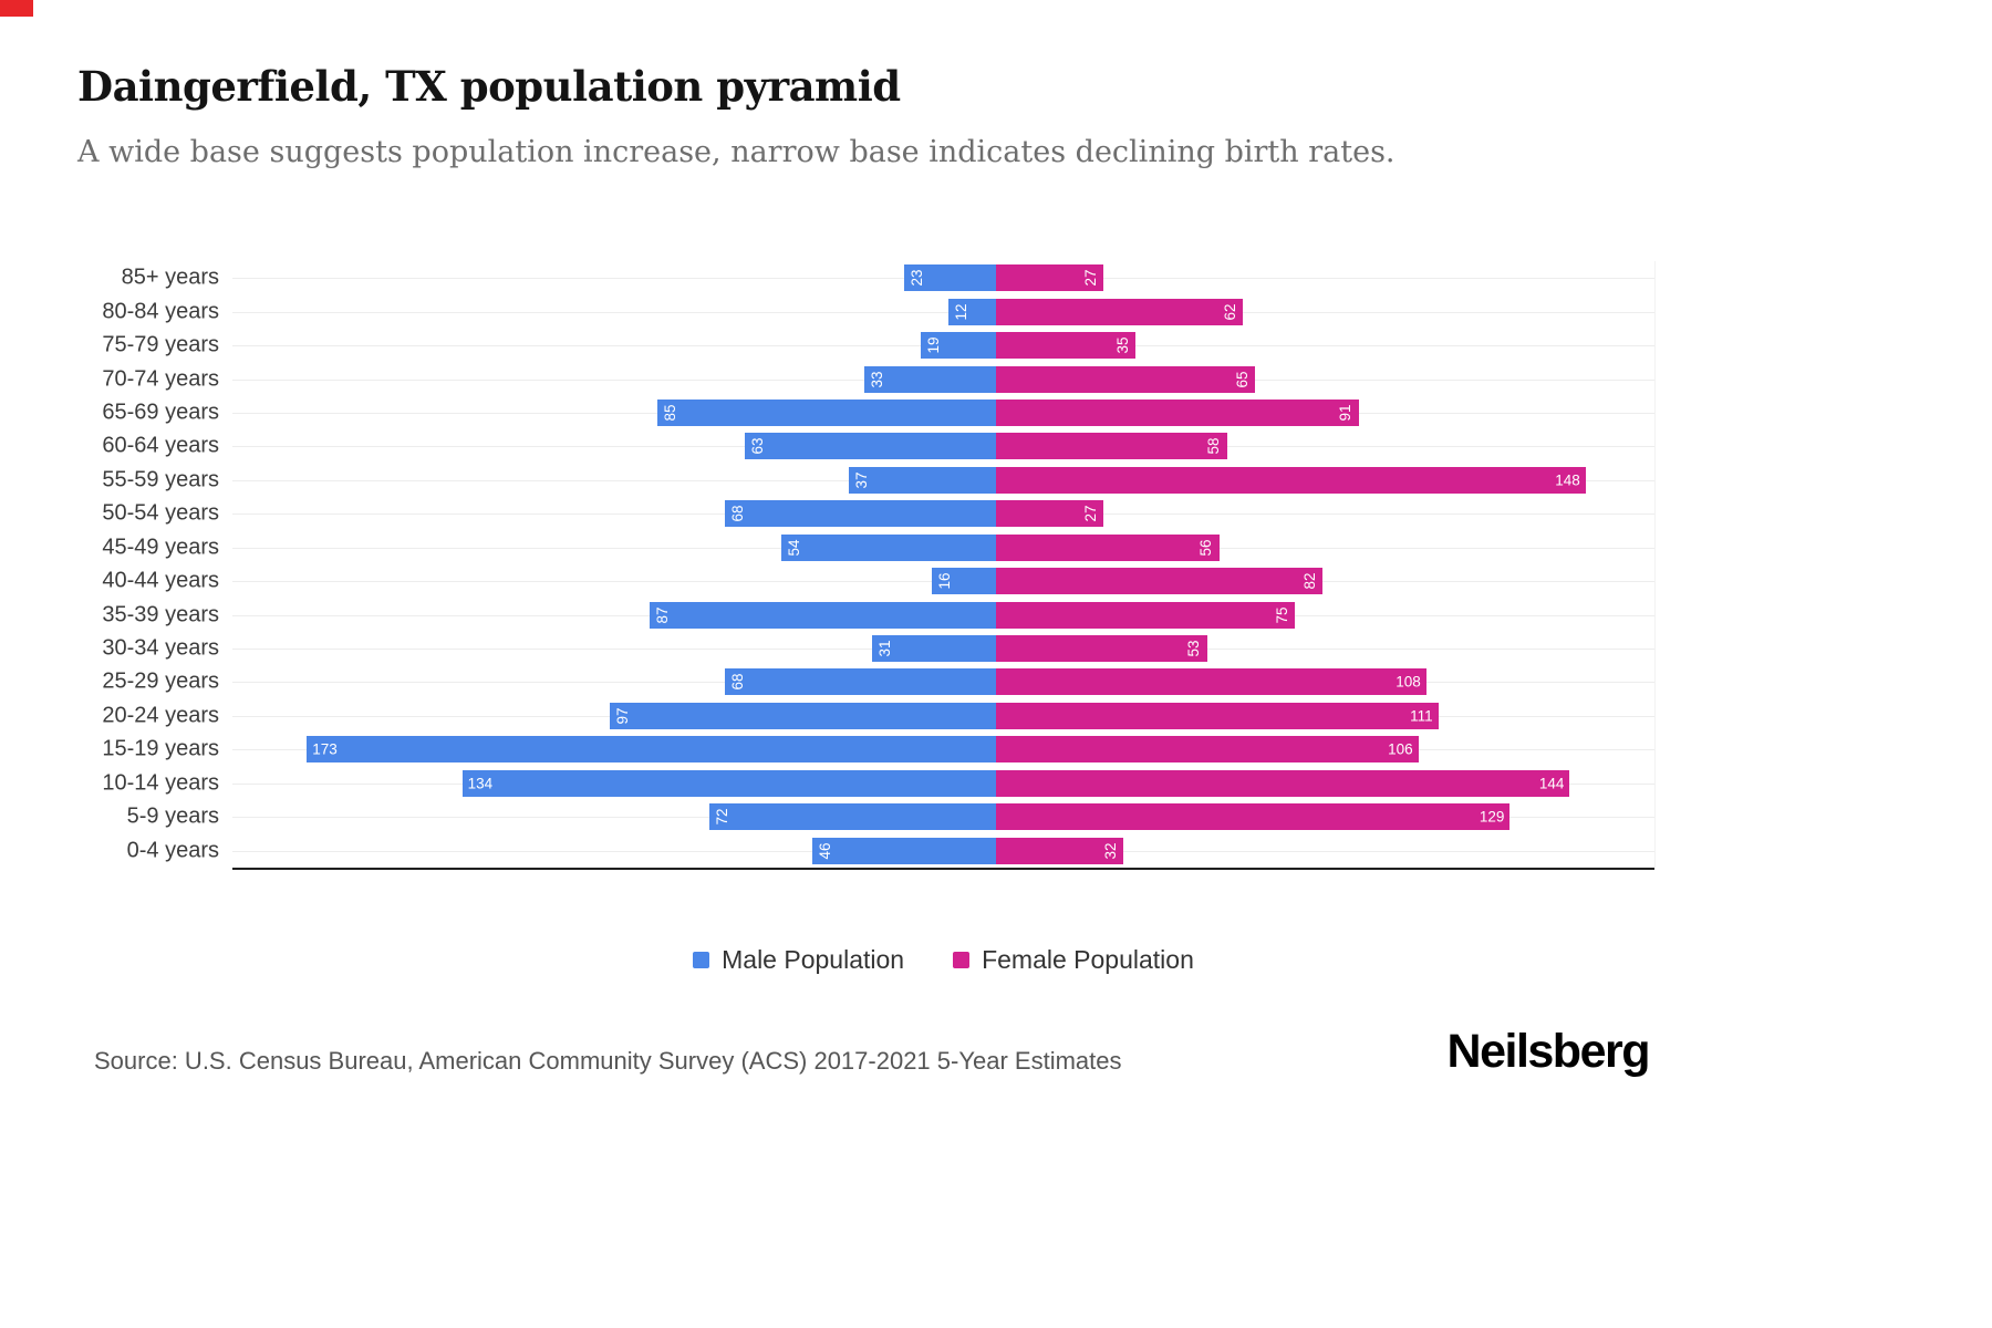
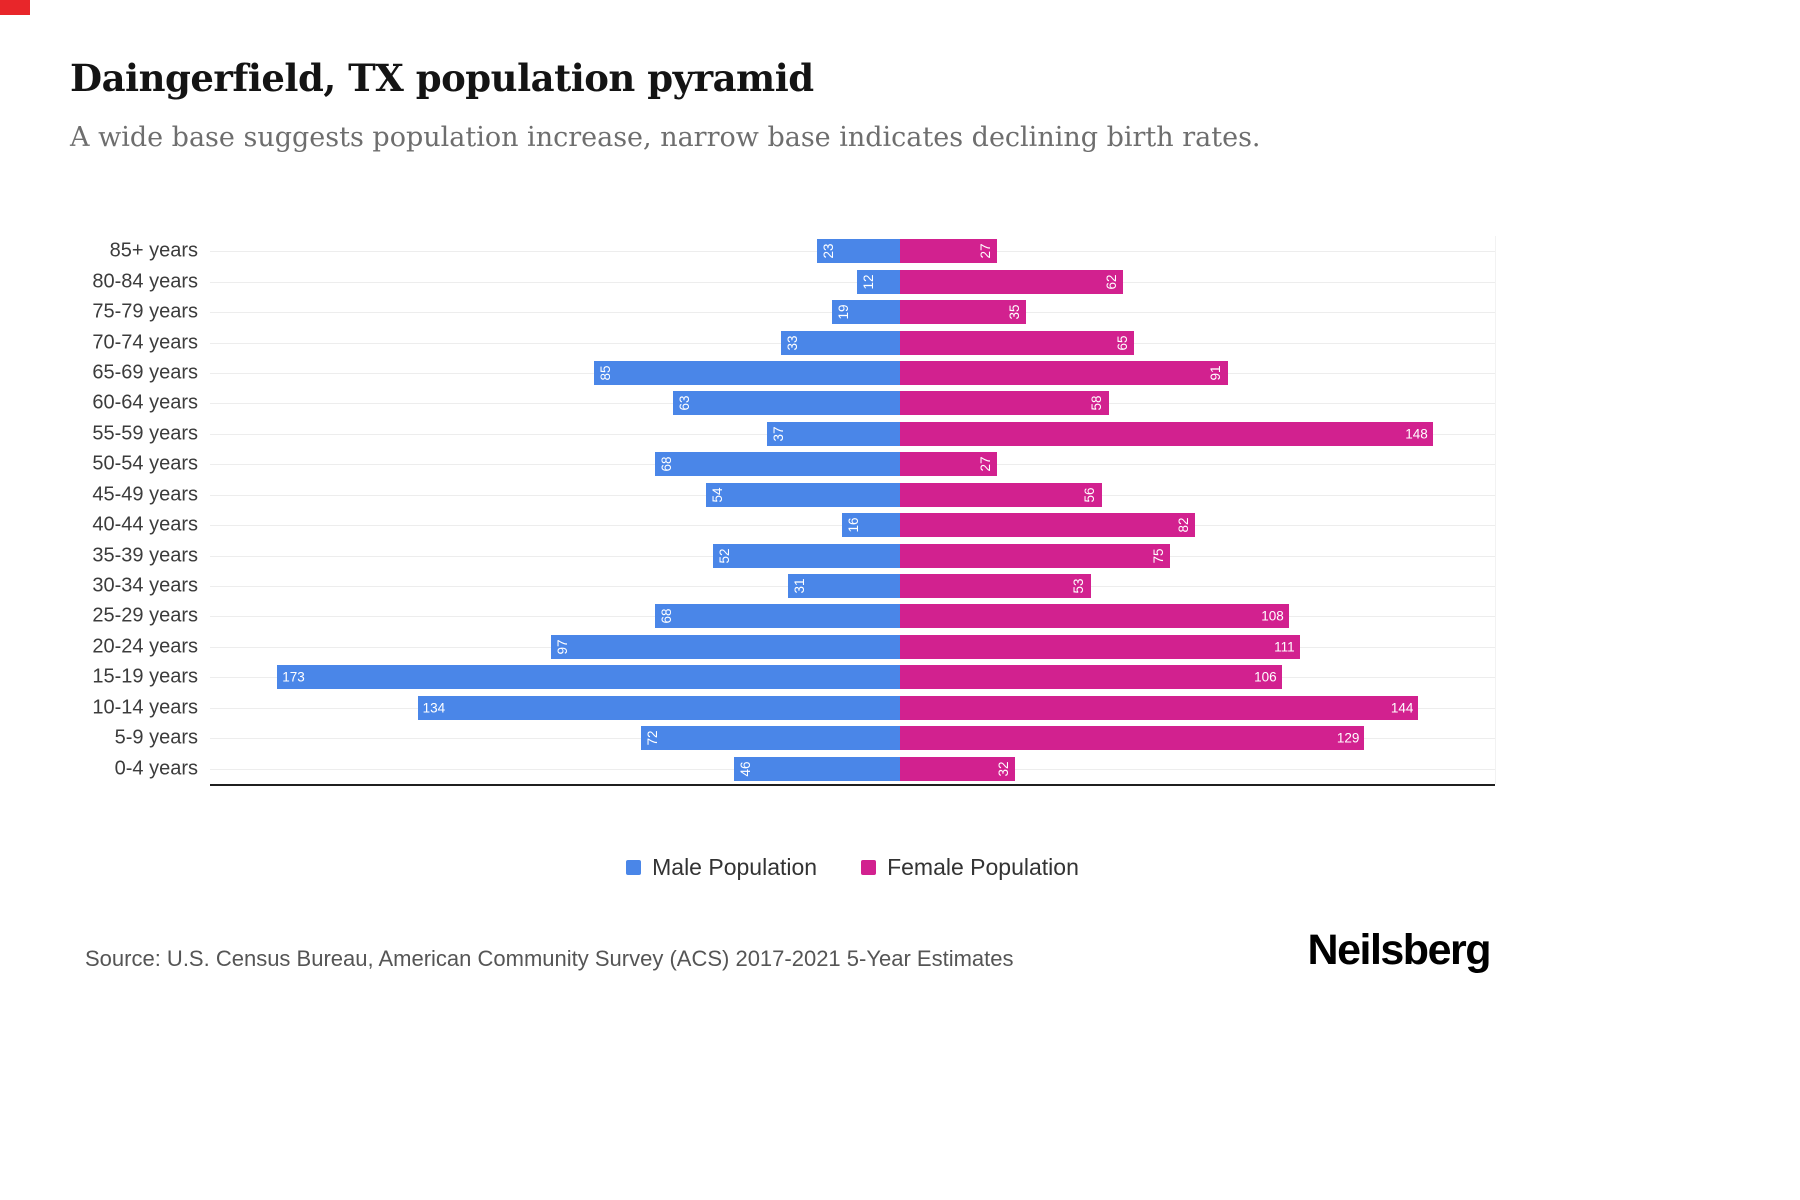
Male Population/35-39 years: 87 -> 52
